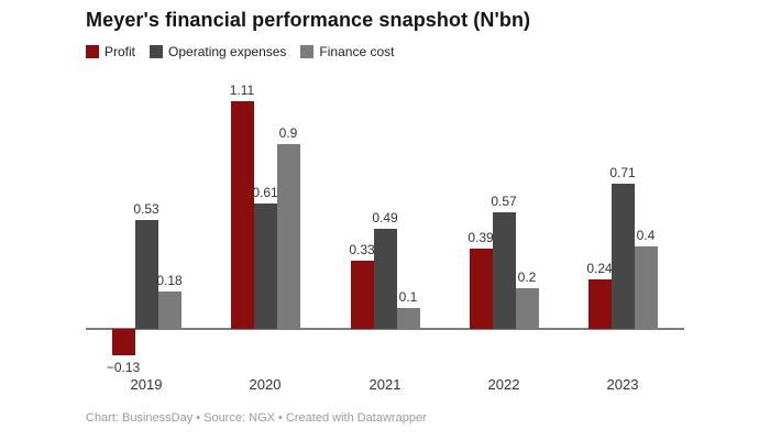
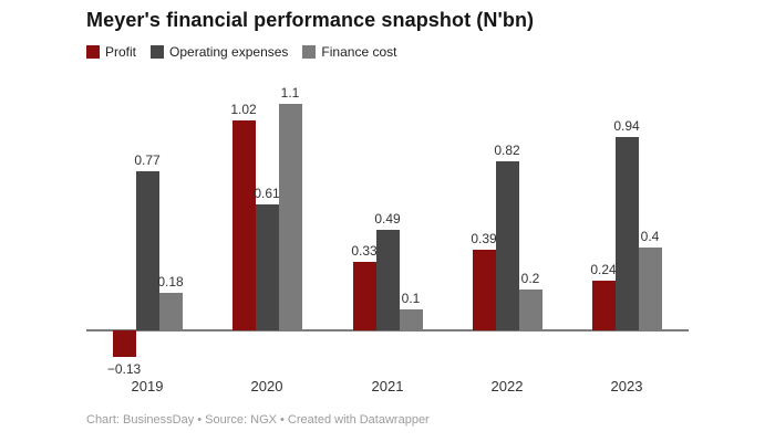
Operating expenses/2019: 0.53 -> 0.77
Profit/2020: 1.11 -> 1.02
Finance cost/2020: 0.9 -> 1.1
Operating expenses/2022: 0.57 -> 0.82
Operating expenses/2023: 0.71 -> 0.94
